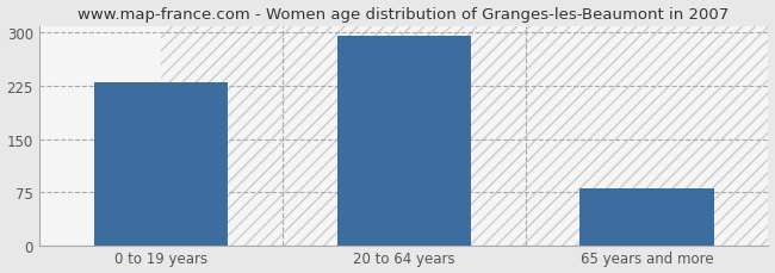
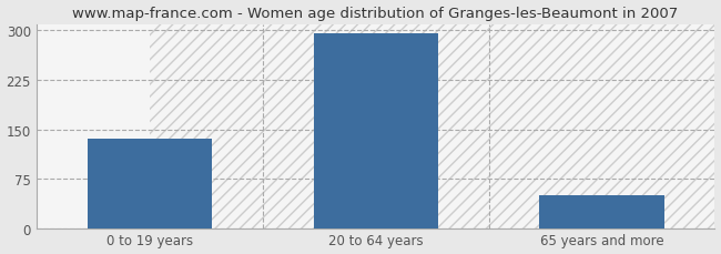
0 to 19 years: 230 -> 135
65 years and more: 80 -> 50
